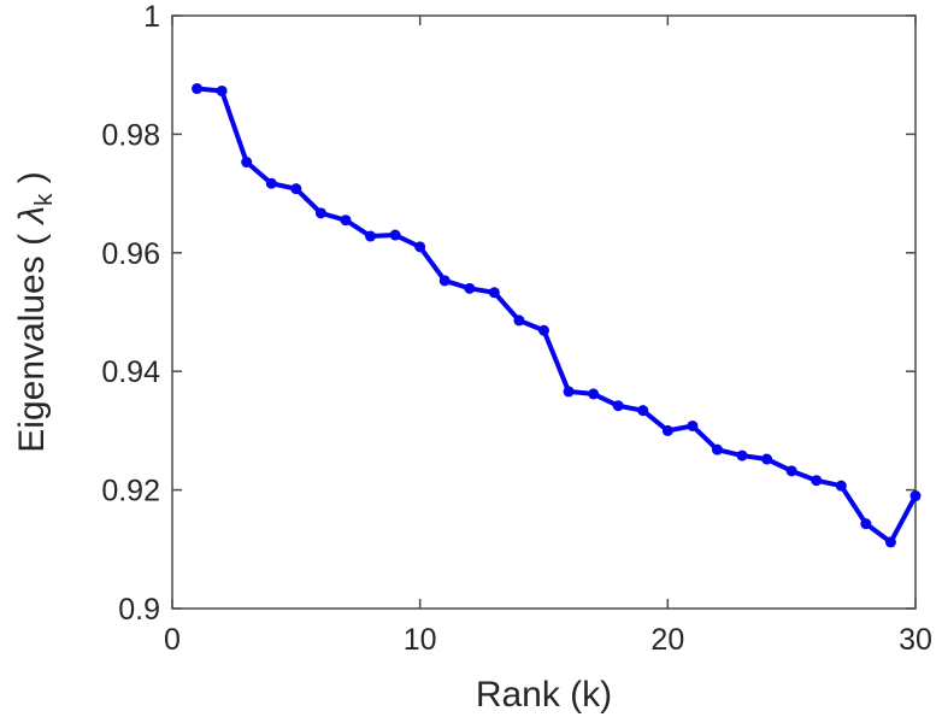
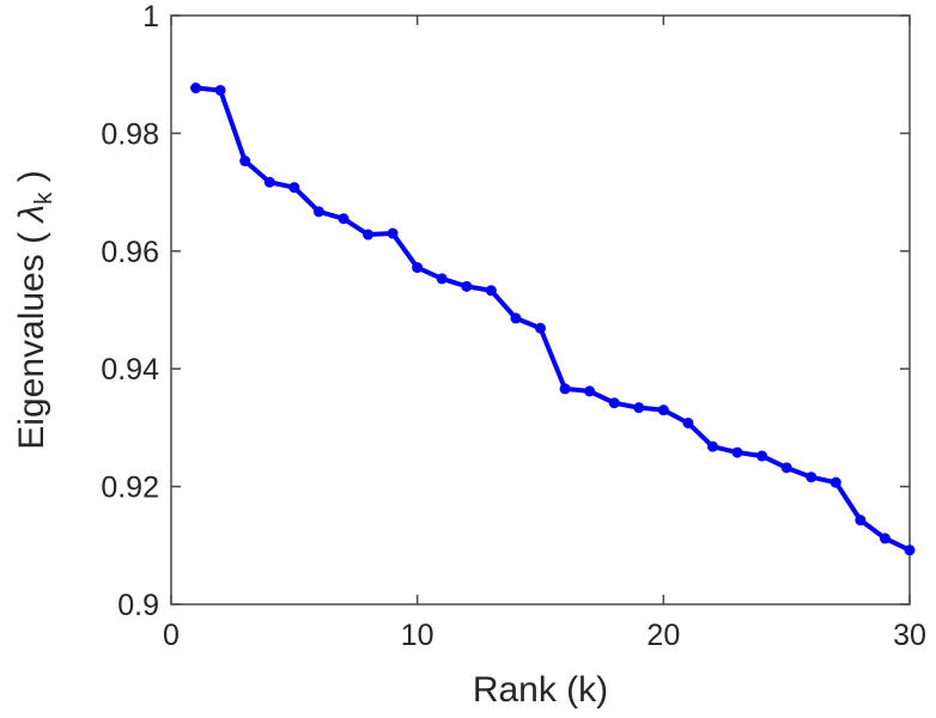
10: 0.961 -> 0.957
20: 0.930 -> 0.933
30: 0.919 -> 0.909
